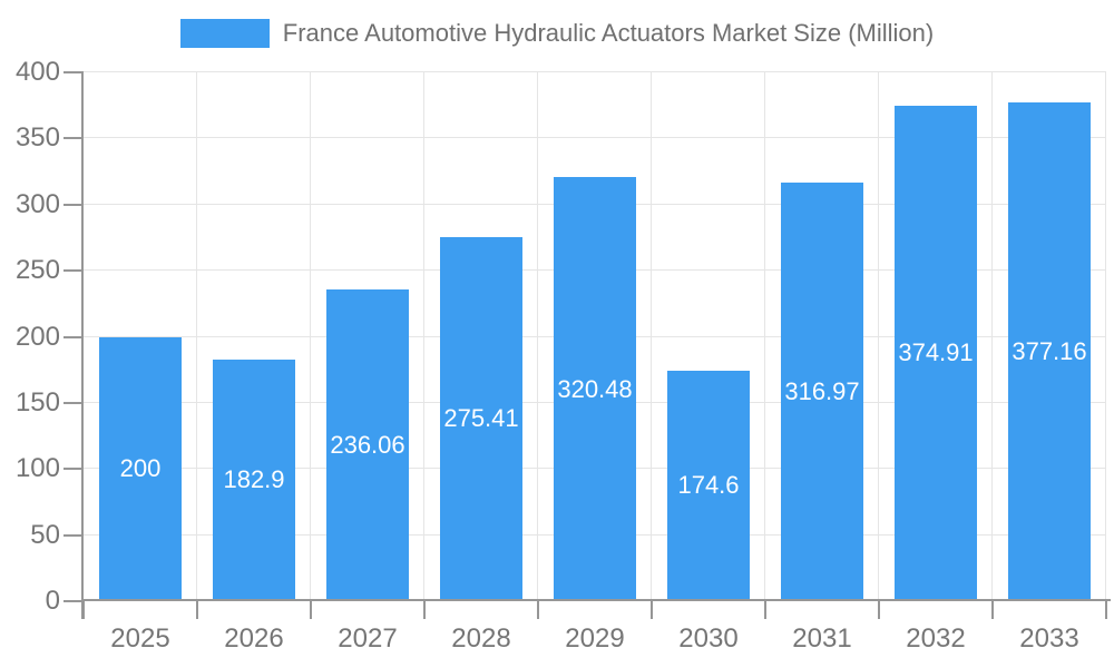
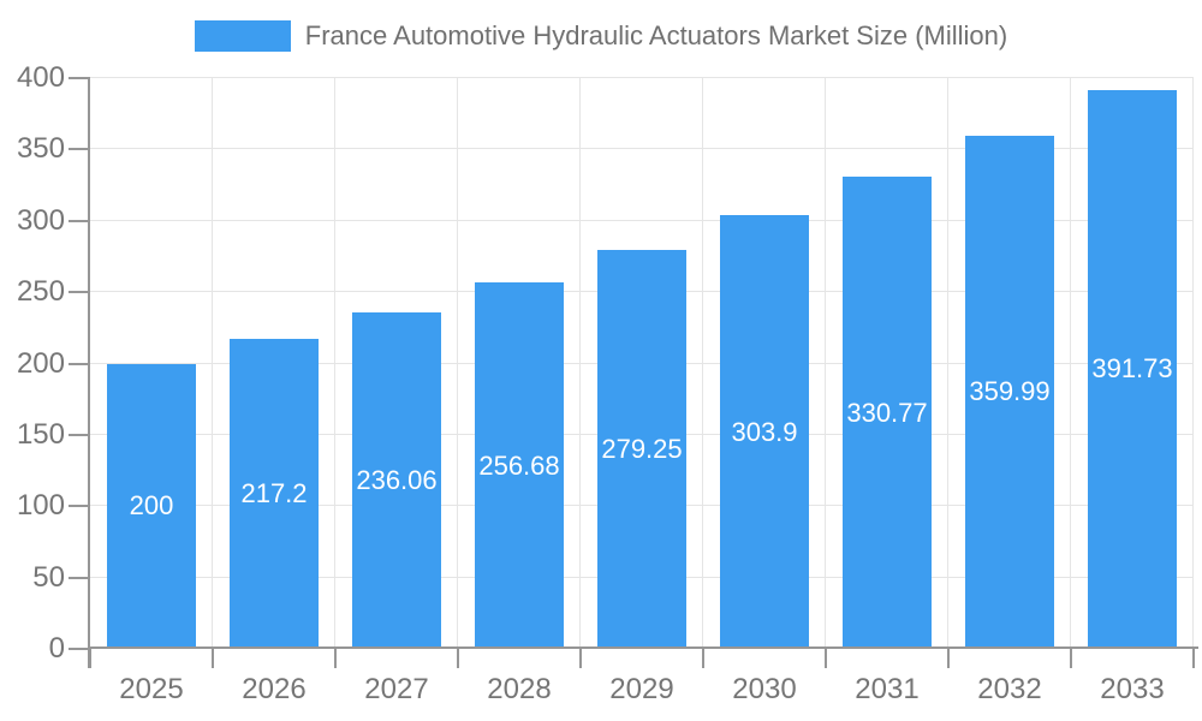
2026: 182.9 -> 217.2
2028: 275.41 -> 256.68
2029: 320.48 -> 279.25
2030: 174.6 -> 303.9
2031: 316.97 -> 330.77
2032: 374.91 -> 359.99
2033: 377.16 -> 391.73
